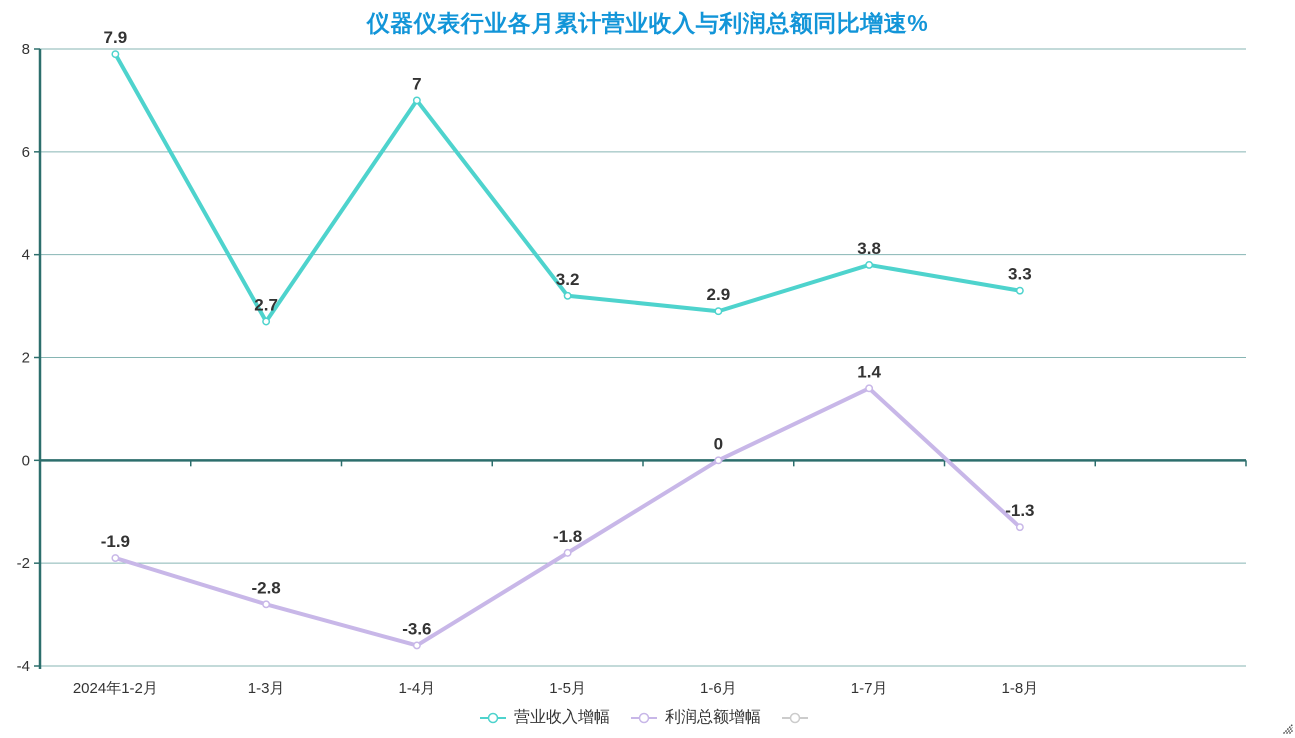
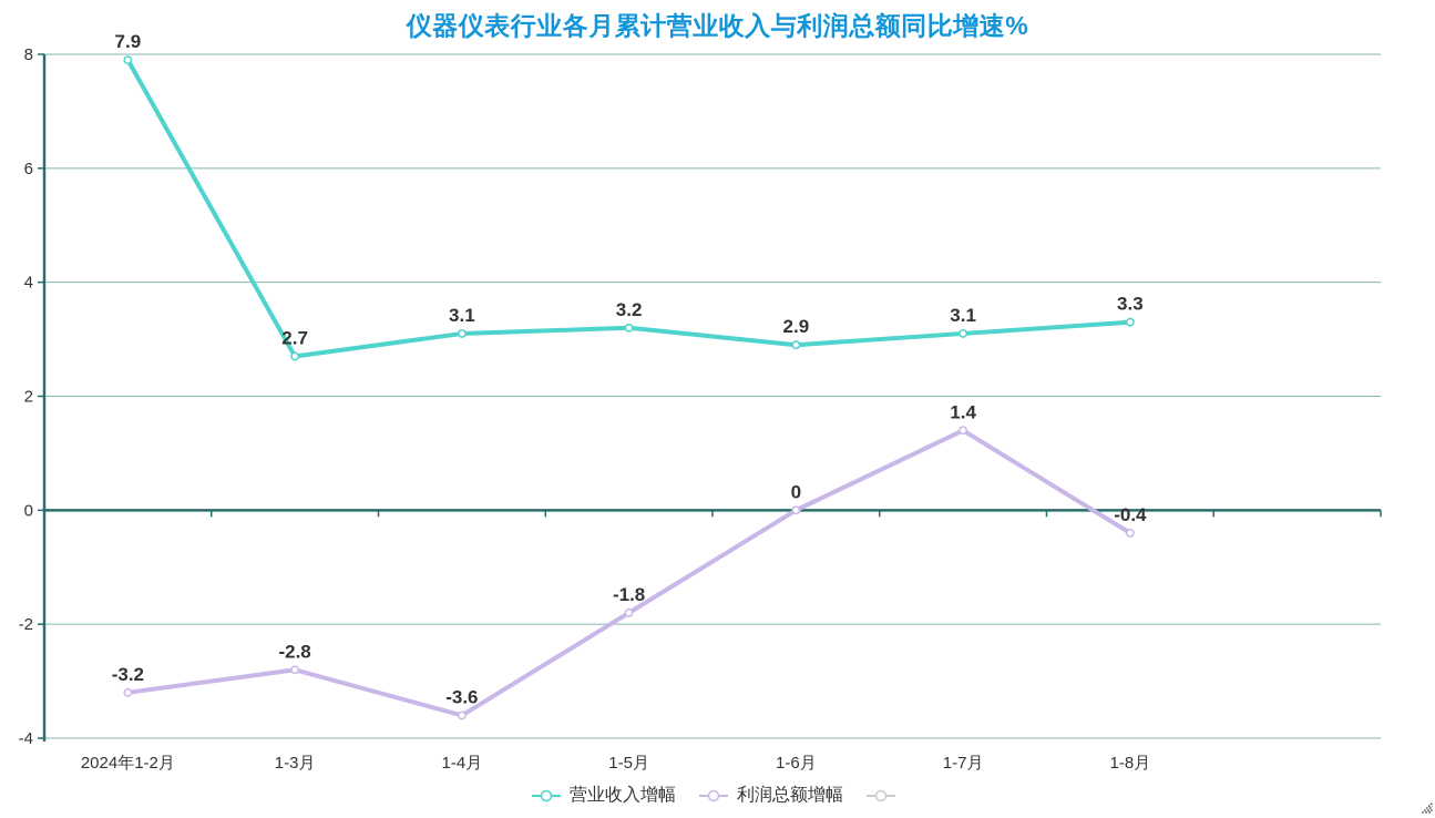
利润总额增幅/2024年1-2月: -1.9 -> -3.2
营业收入增幅/1-4月: 7 -> 3.1
营业收入增幅/1-7月: 3.8 -> 3.1
利润总额增幅/1-8月: -1.3 -> -0.4
